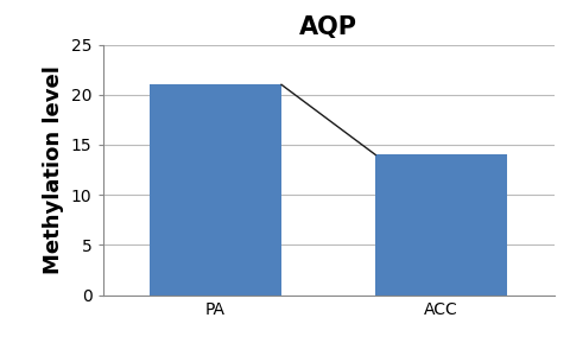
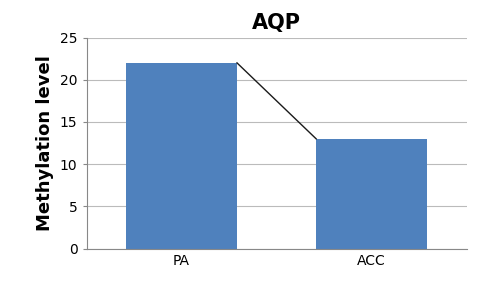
PA: 21 -> 22
ACC: 14 -> 13
